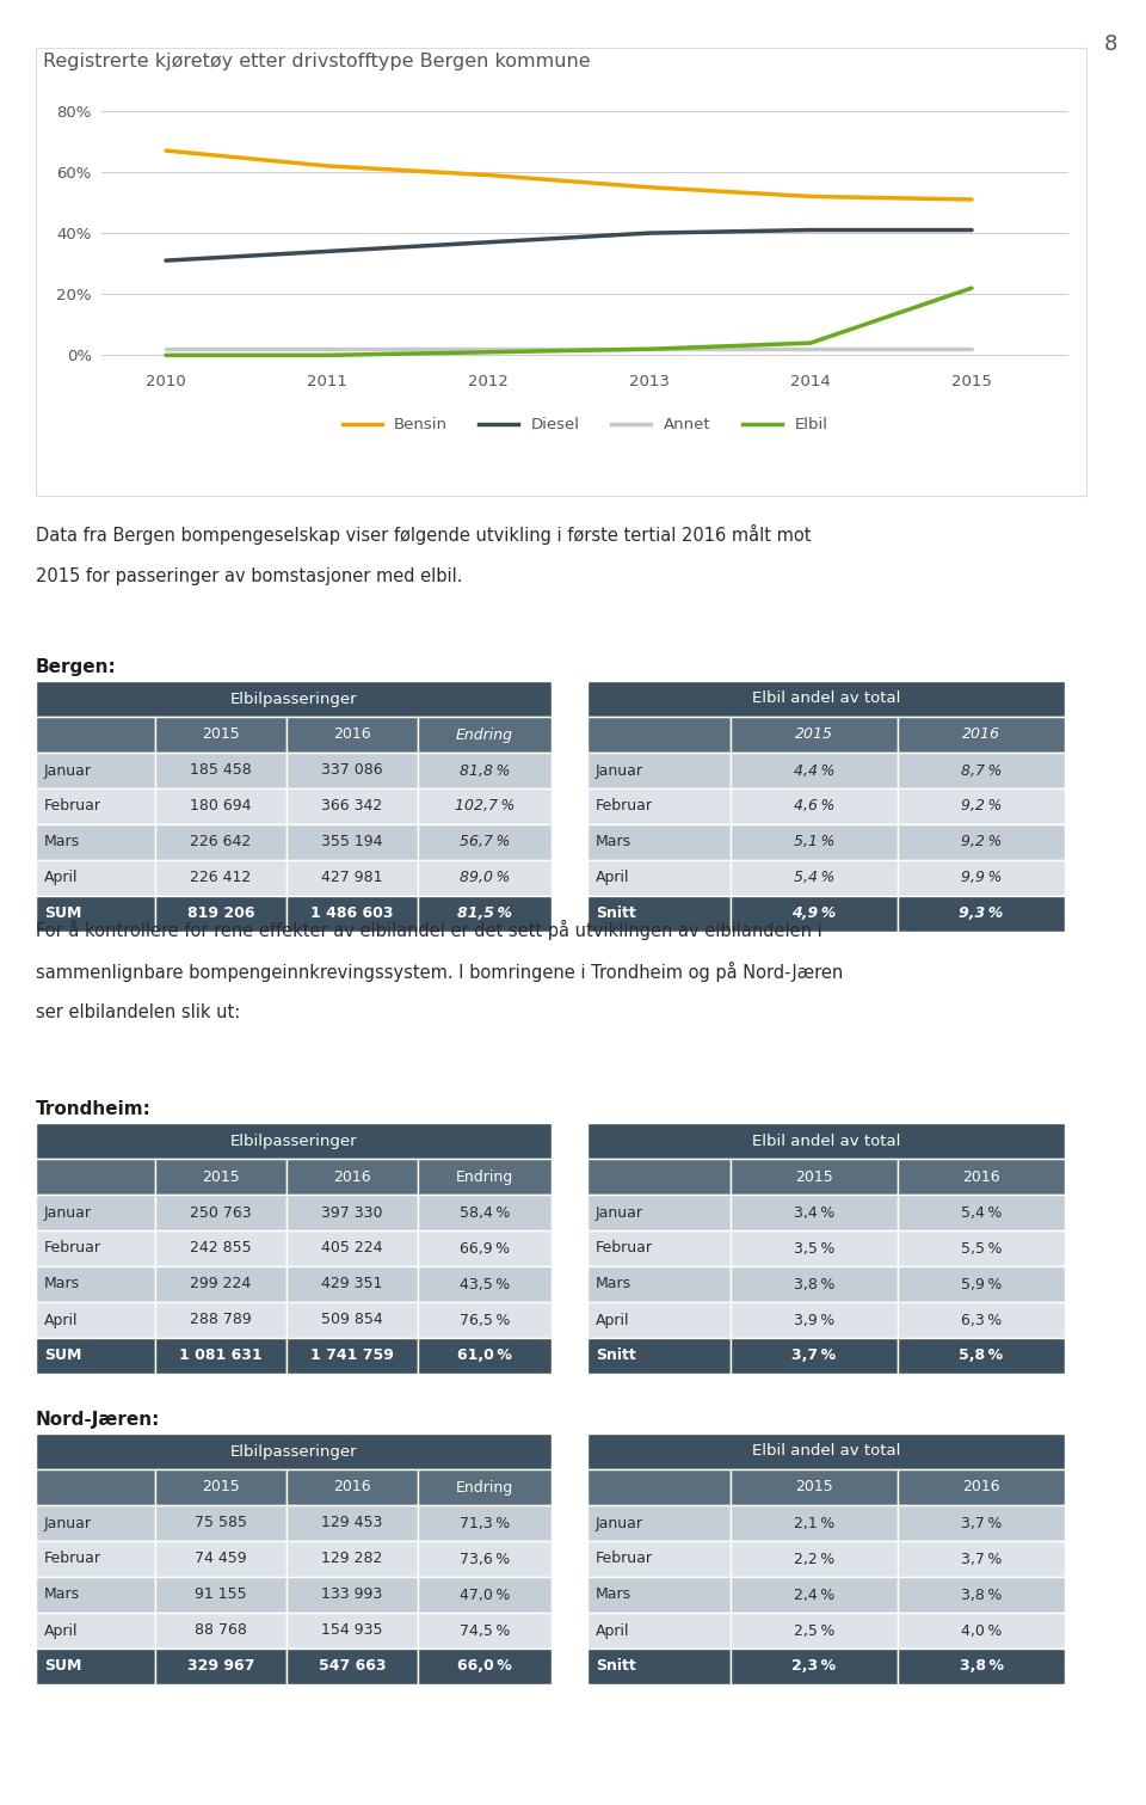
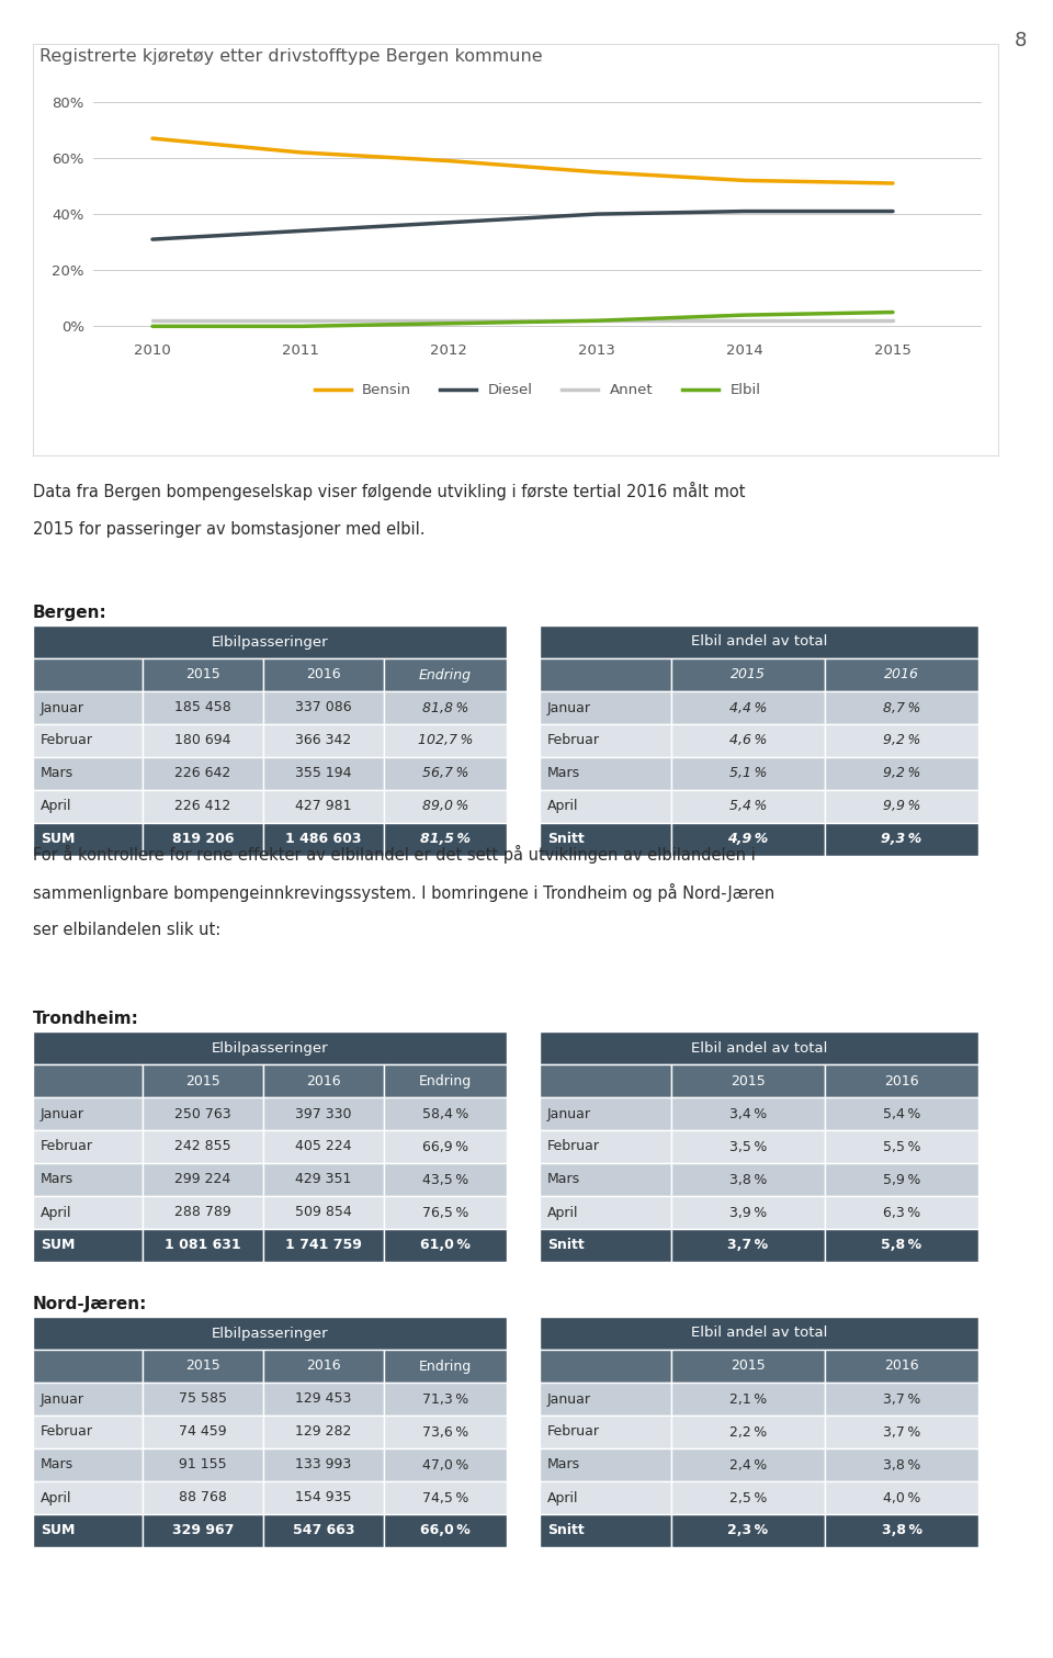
Elbil/2015: 22% -> 5%
